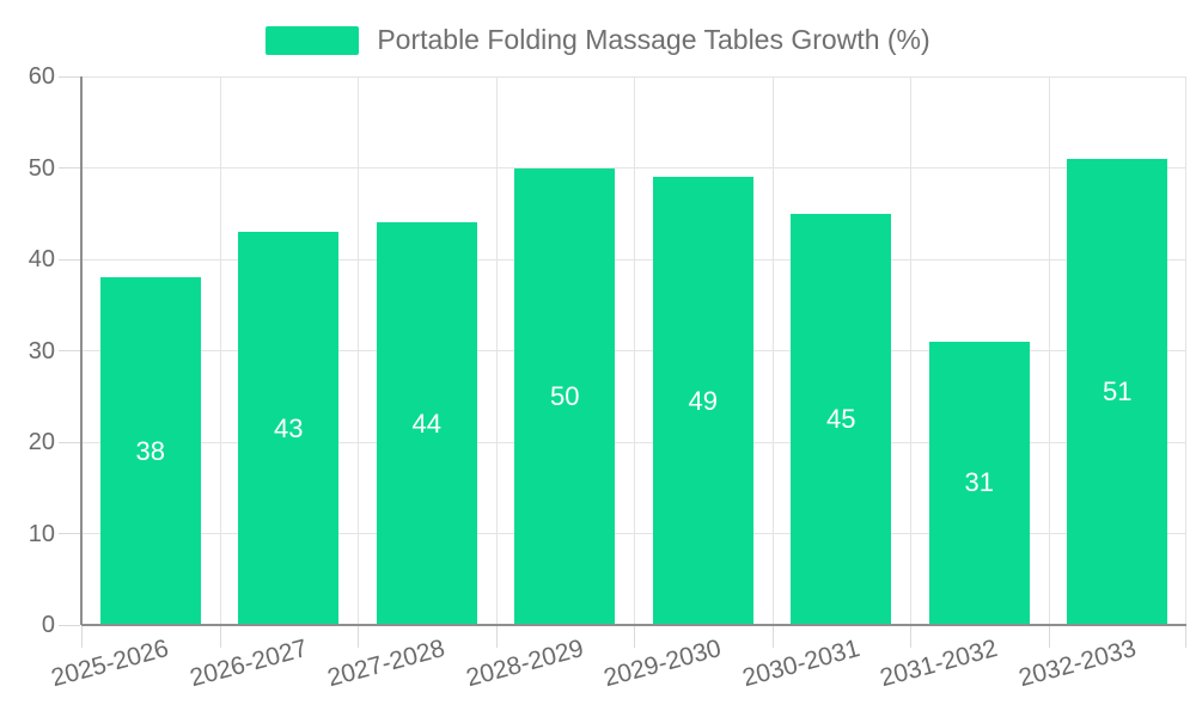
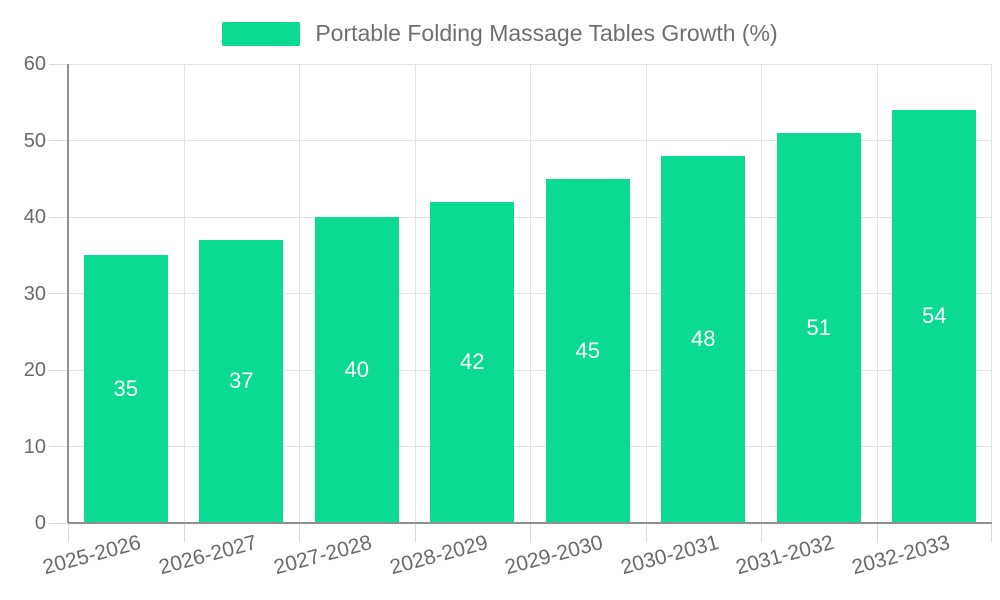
2025-2026: 38 -> 35
2026-2027: 43 -> 37
2027-2028: 44 -> 40
2028-2029: 50 -> 42
2029-2030: 49 -> 45
2030-2031: 45 -> 48
2031-2032: 31 -> 51
2032-2033: 51 -> 54
